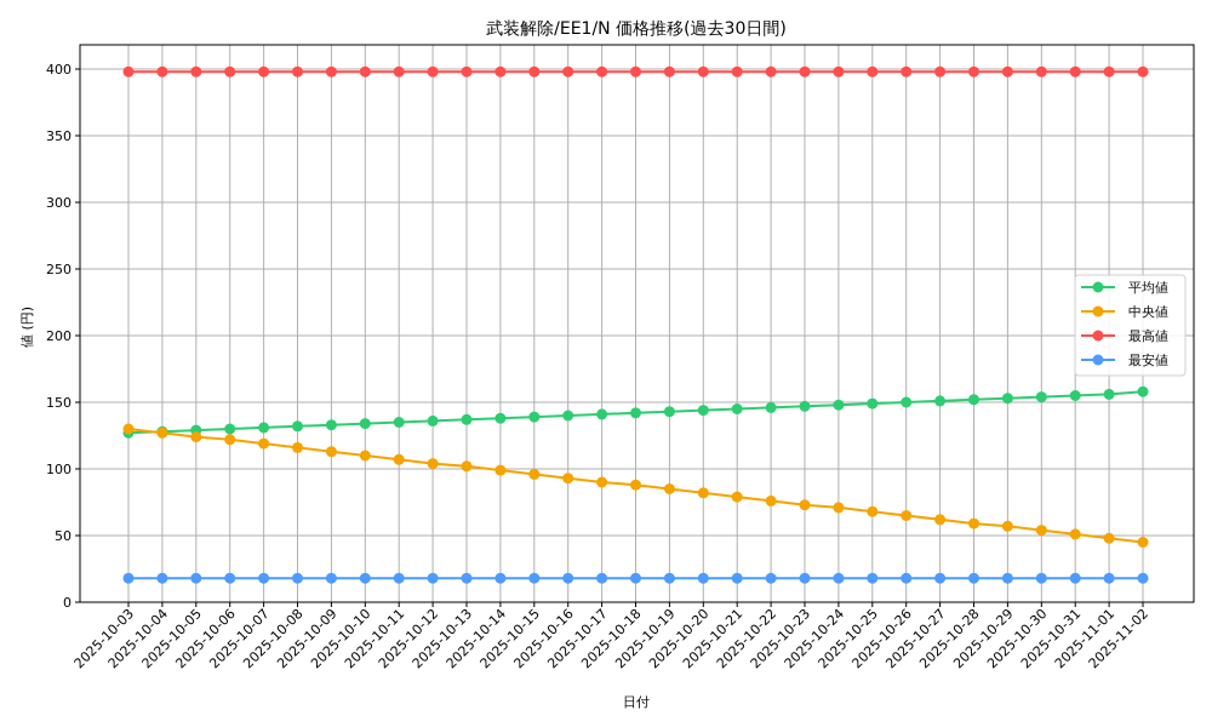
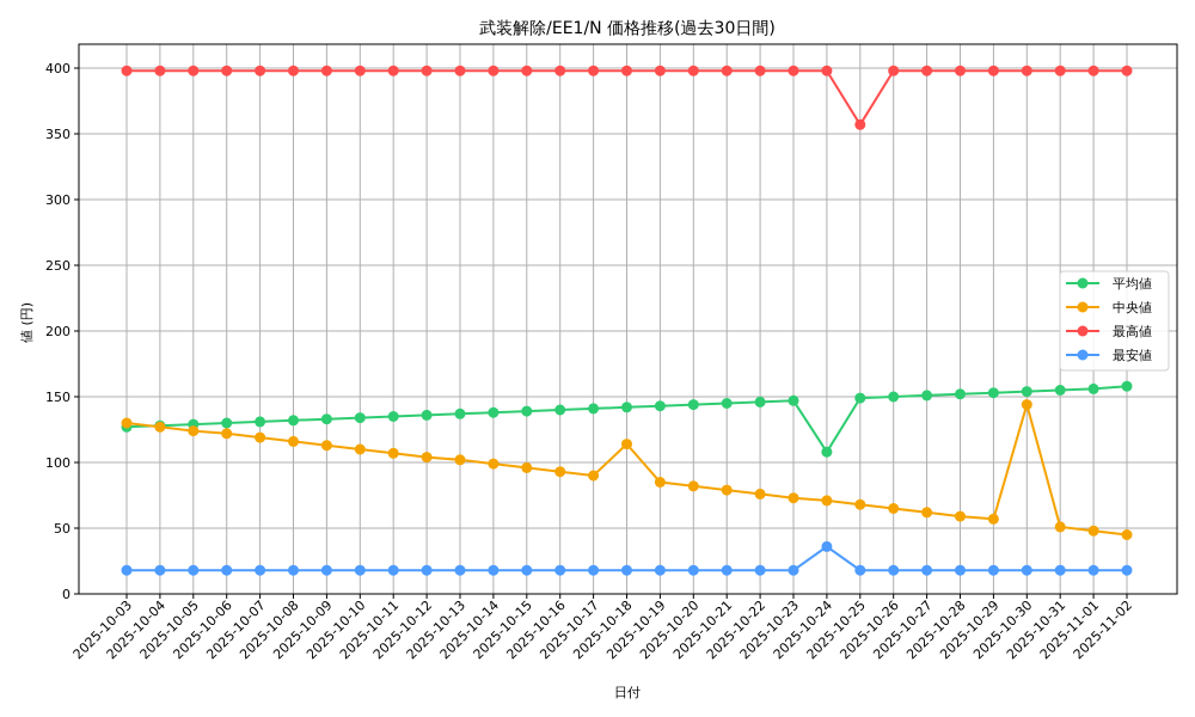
中央値/2025-10-18: 88 -> 114
平均値/2025-10-24: 148 -> 108
最安値/2025-10-24: 18 -> 36
最高値/2025-10-25: 398 -> 357
中央値/2025-10-30: 54 -> 144
